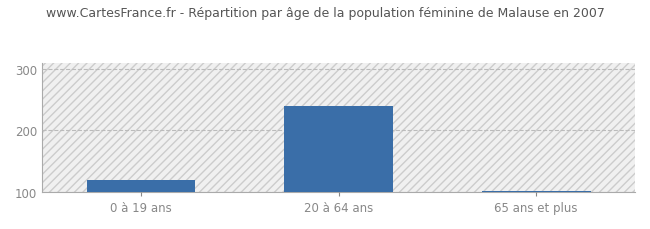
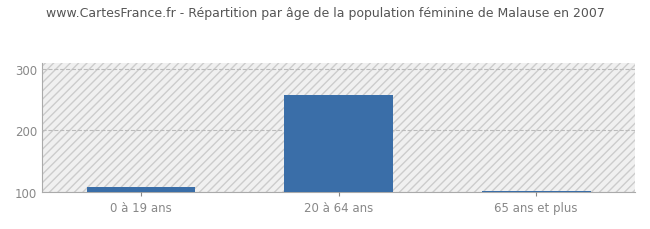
0 à 19 ans: 120 -> 108
20 à 64 ans: 240 -> 258
